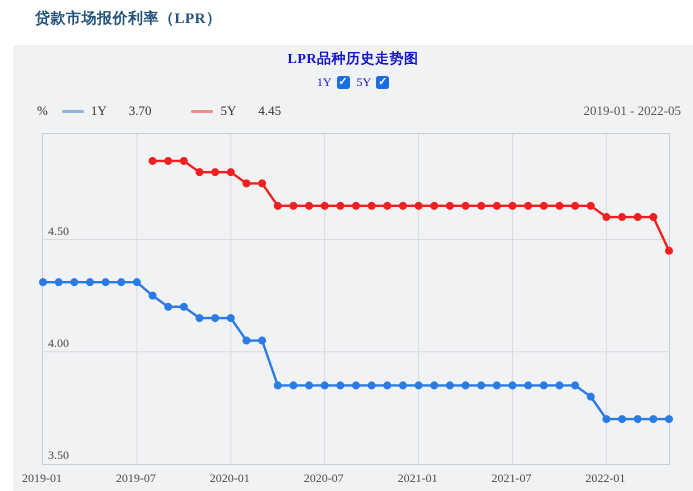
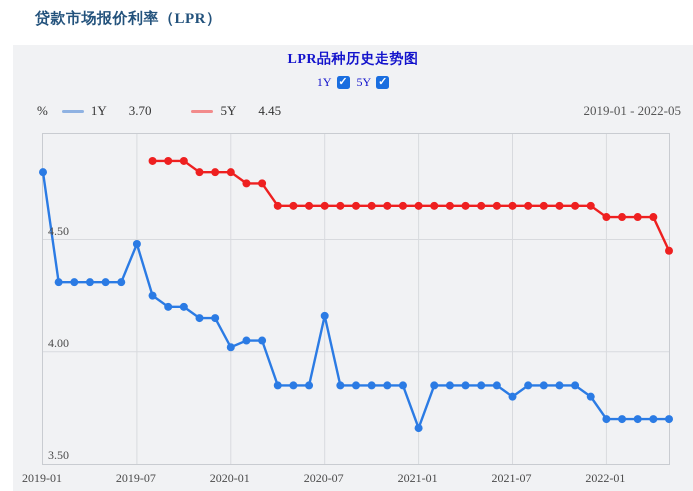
1Y/2019-01: 4.31 -> 4.80
1Y/2019-07: 4.31 -> 4.48
1Y/2020-01: 4.15 -> 4.02
1Y/2020-07: 3.85 -> 4.16
1Y/2021-01: 3.85 -> 3.66
1Y/2021-07: 3.85 -> 3.80
